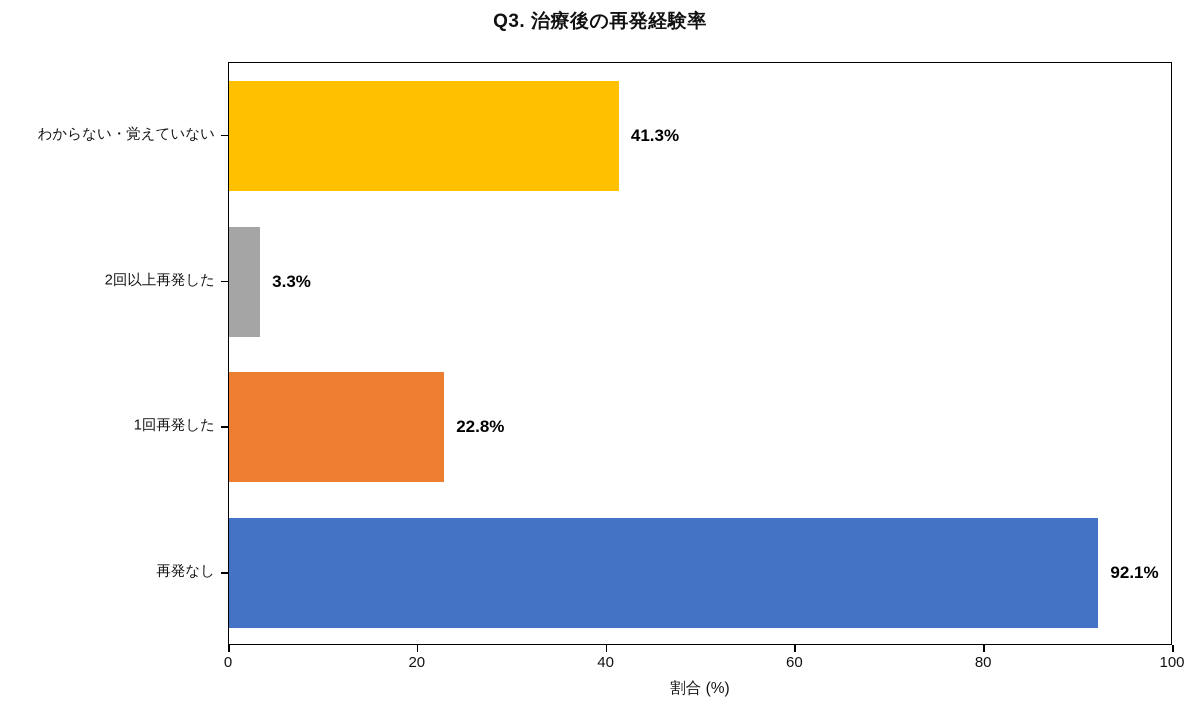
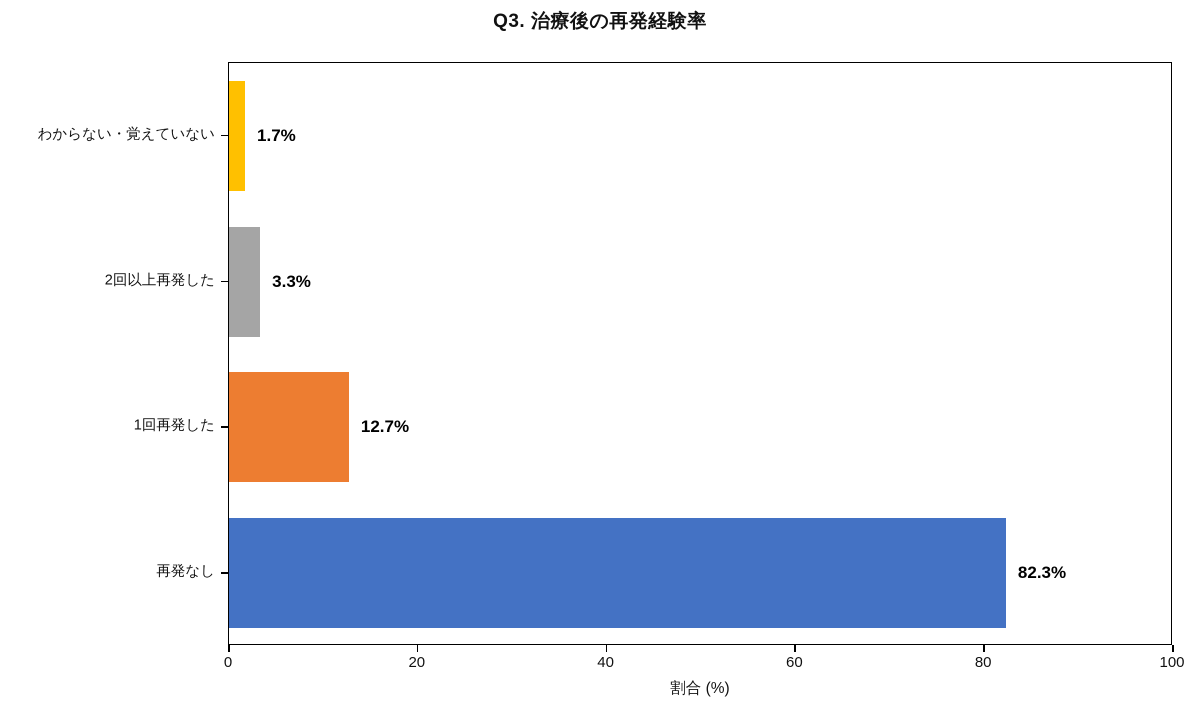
わからない・覚えていない: 41.3% -> 1.7%
1回再発した: 22.8% -> 12.7%
再発なし: 92.1% -> 82.3%
